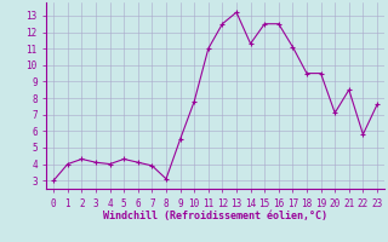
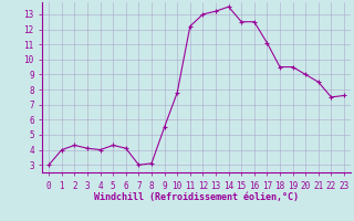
7: 3.9 -> 3.0
11: 11.0 -> 12.2
12: 12.5 -> 13.0
14: 11.3 -> 13.5
20: 7.1 -> 9.0
22: 5.8 -> 7.5
